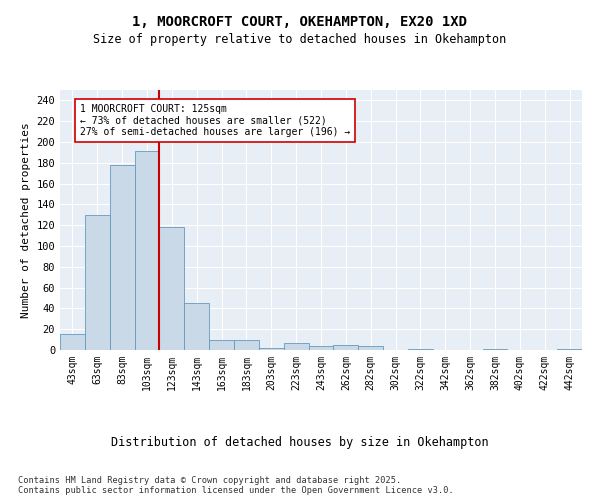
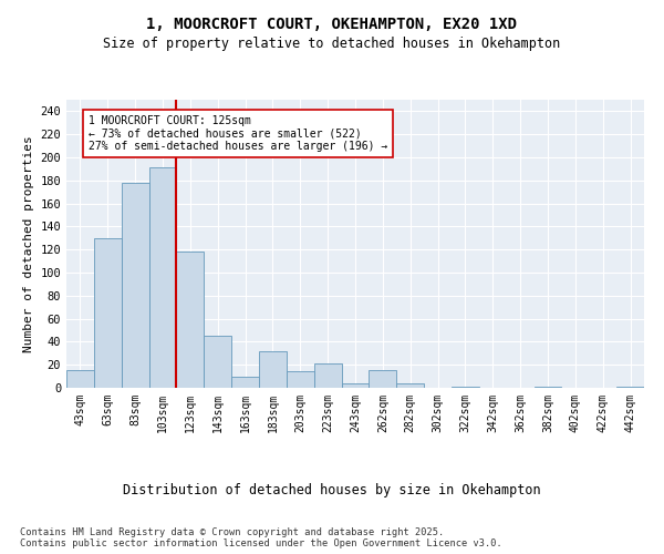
183sqm: 10 -> 32
203sqm: 2 -> 14
223sqm: 7 -> 21
262sqm: 5 -> 15
